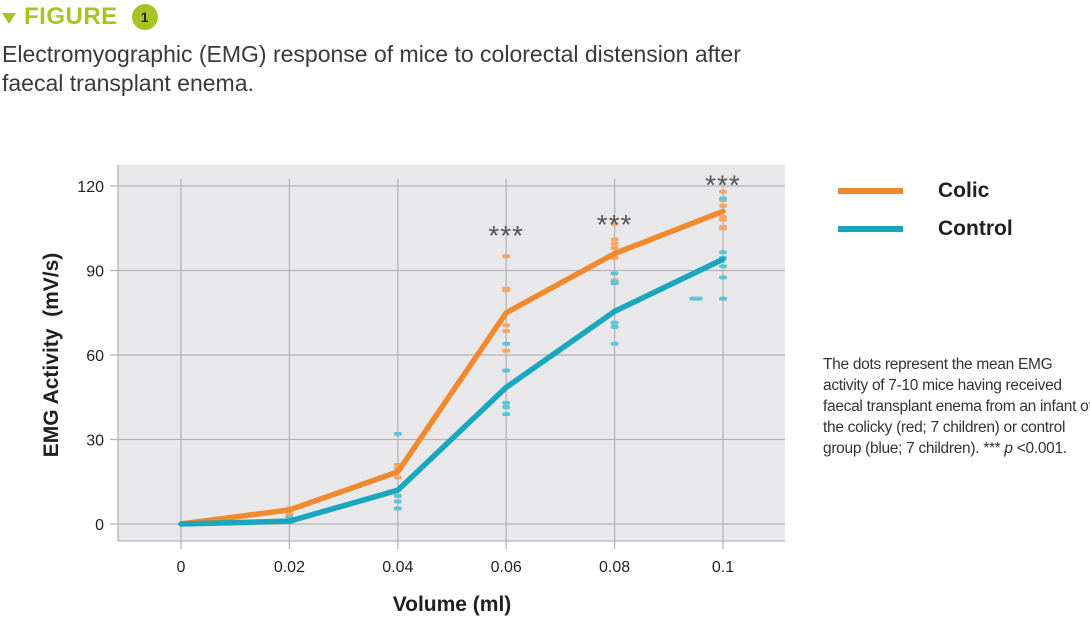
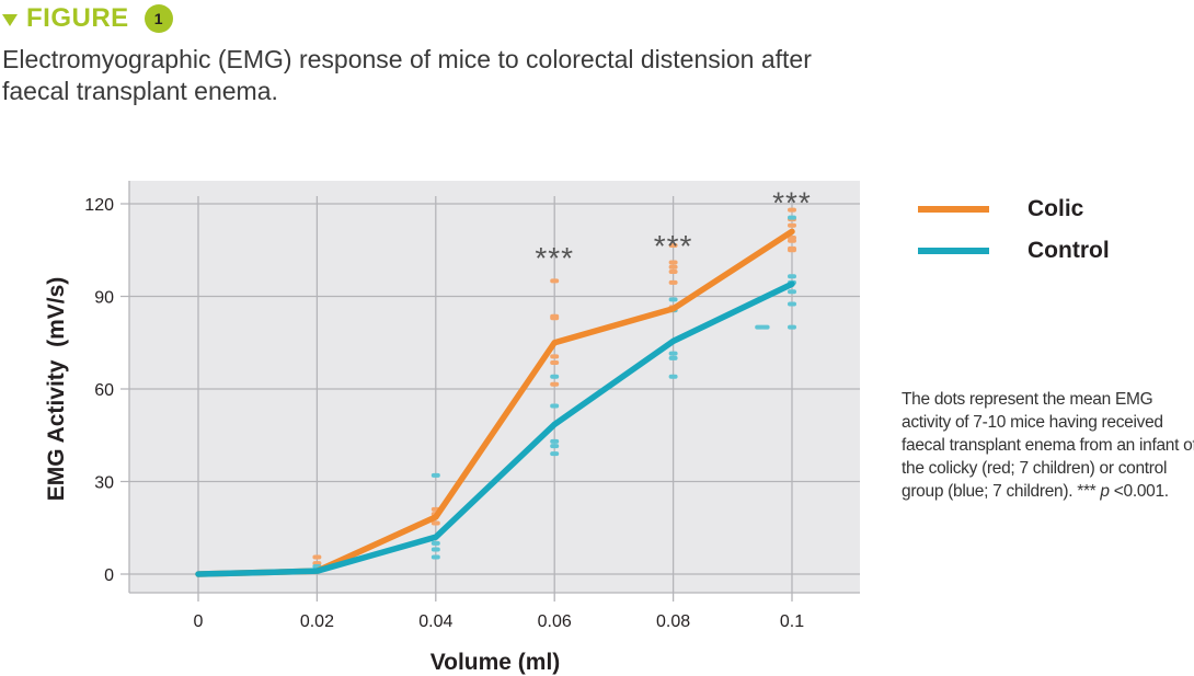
Colic/0.02: 5 -> 1
Colic/0.08: 96 -> 86
